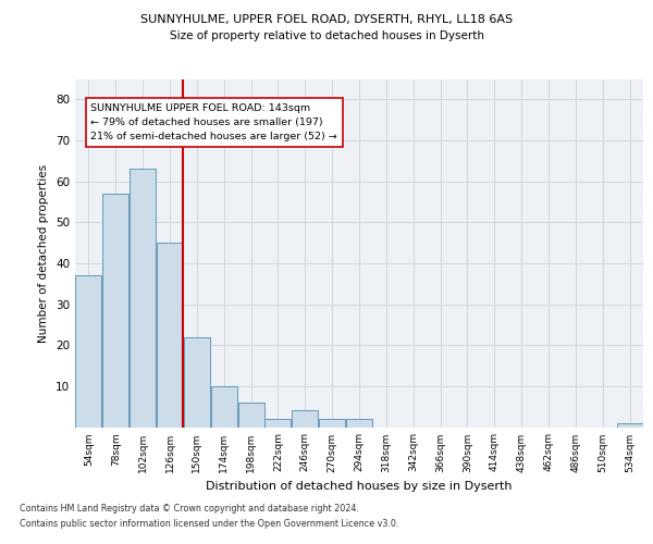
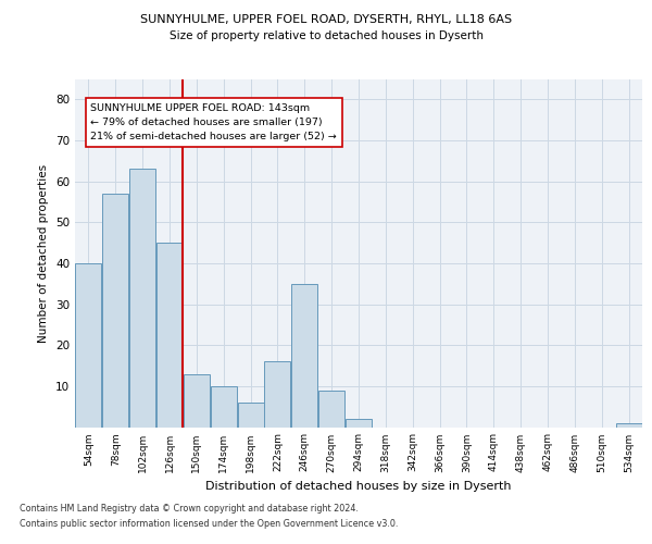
54sqm: 37 -> 40
150sqm: 22 -> 13
222sqm: 2 -> 16
246sqm: 4 -> 35
270sqm: 2 -> 9
